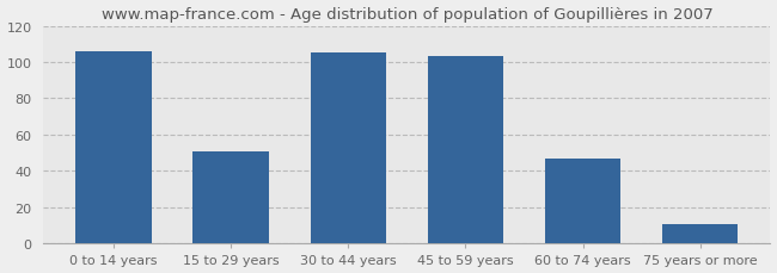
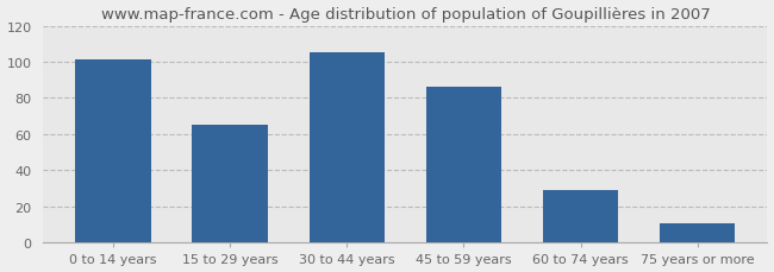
0 to 14 years: 106 -> 101
15 to 29 years: 51 -> 65
45 to 59 years: 103 -> 86
60 to 74 years: 47 -> 29
